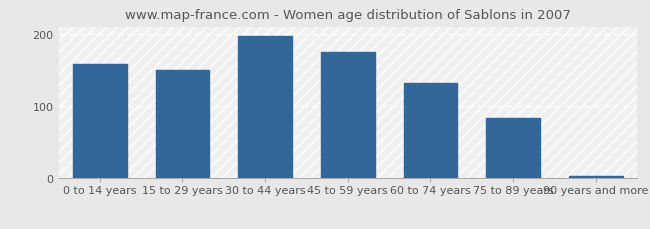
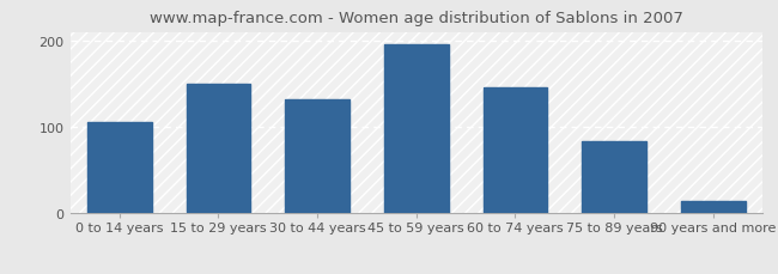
0 to 14 years: 158 -> 106
30 to 44 years: 197 -> 132
45 to 59 years: 175 -> 196
60 to 74 years: 132 -> 146
90 years and more: 3 -> 14
